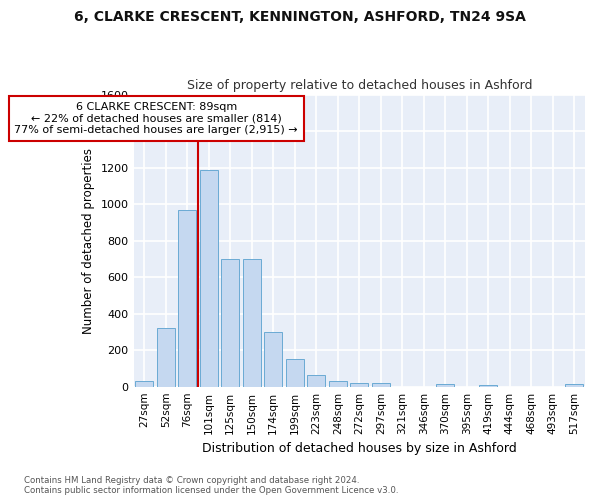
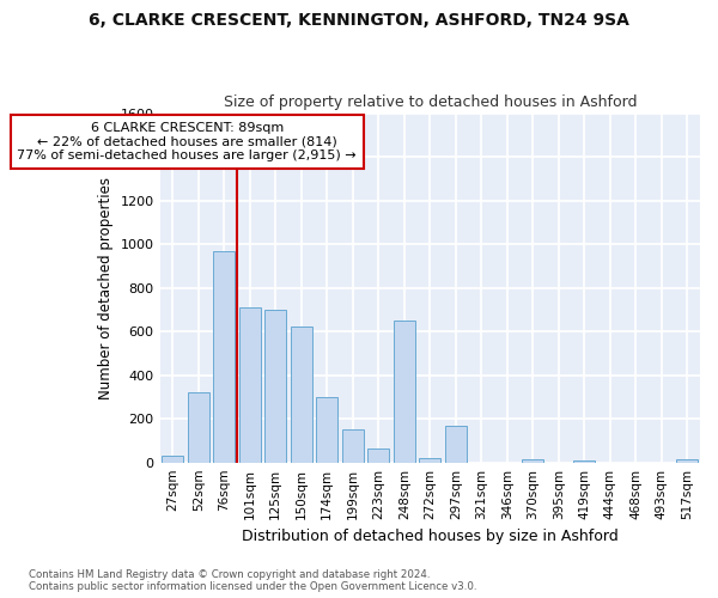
101sqm: 1180 -> 710
150sqm: 700 -> 620
248sqm: 30 -> 650
297sqm: 20 -> 170
